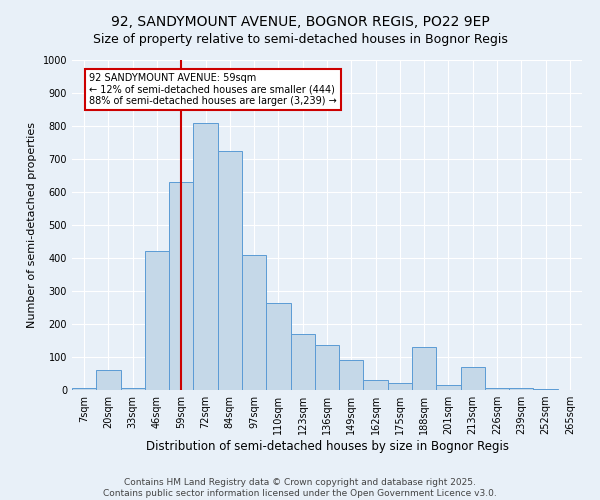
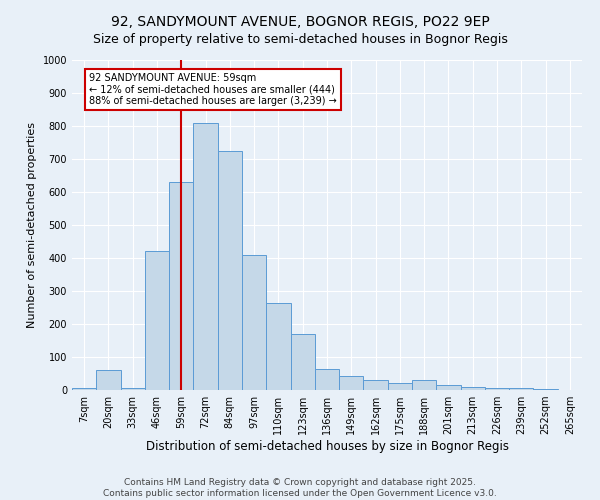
136sqm: 135 -> 65
149sqm: 90 -> 42
188sqm: 130 -> 30
213sqm: 70 -> 10
